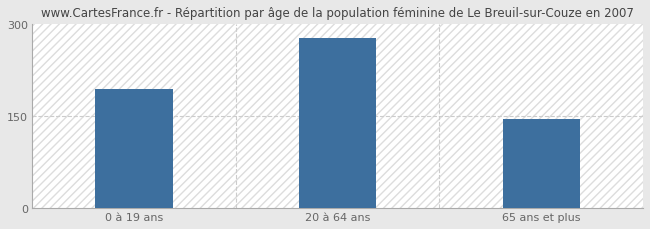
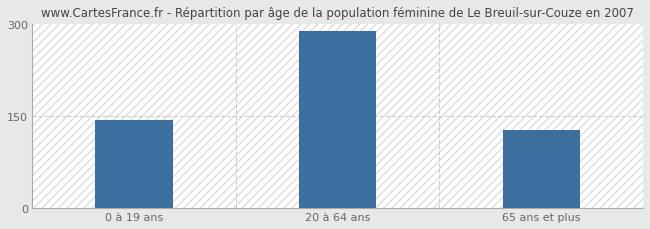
0 à 19 ans: 194 -> 143
20 à 64 ans: 278 -> 289
65 ans et plus: 146 -> 128
